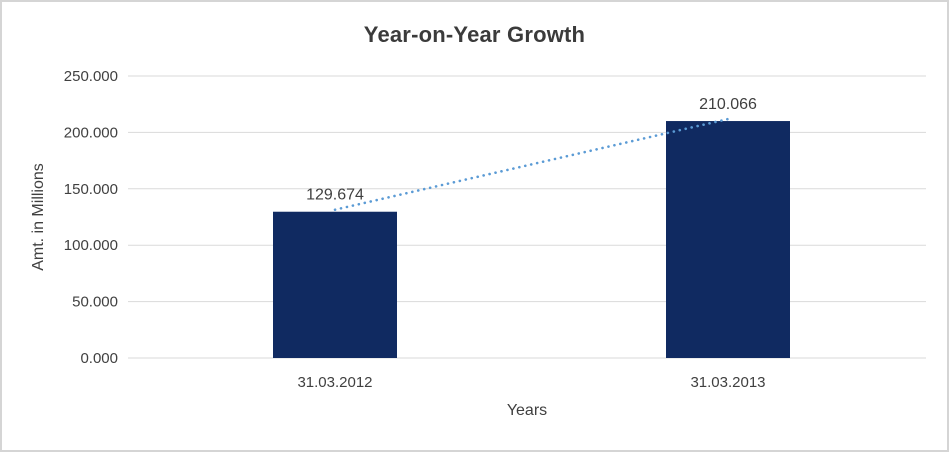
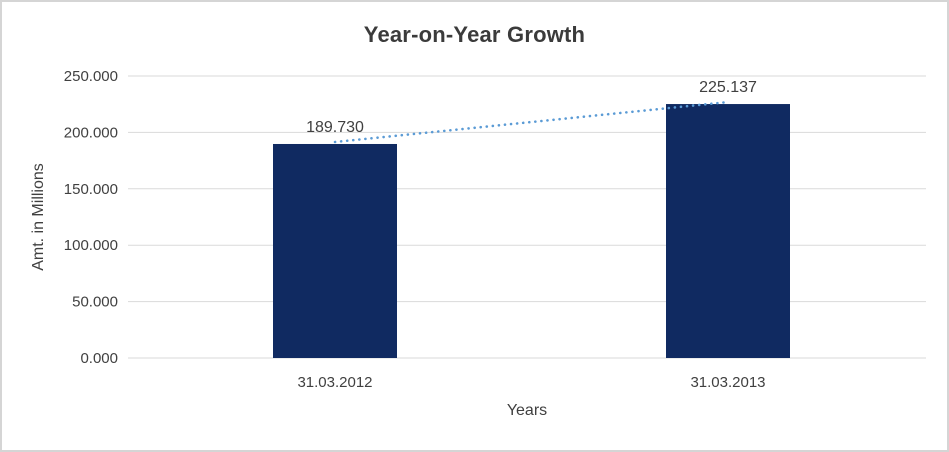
31.03.2012: 129.674 -> 189.730
31.03.2013: 210.066 -> 225.137
